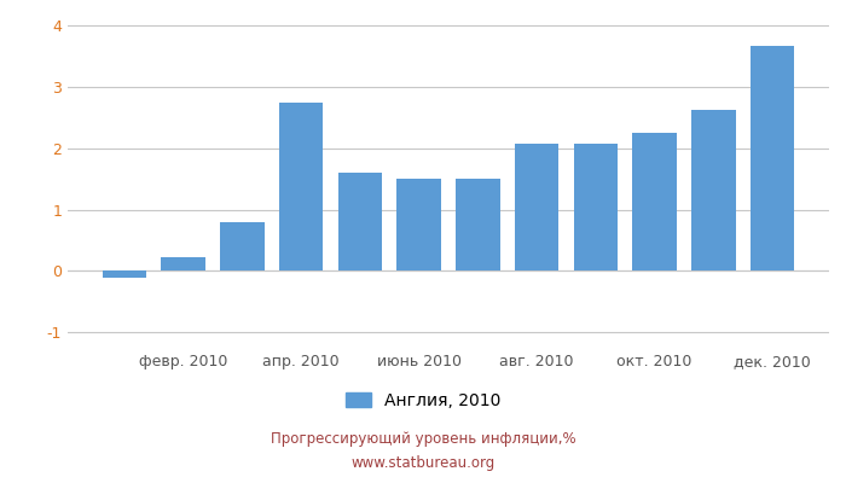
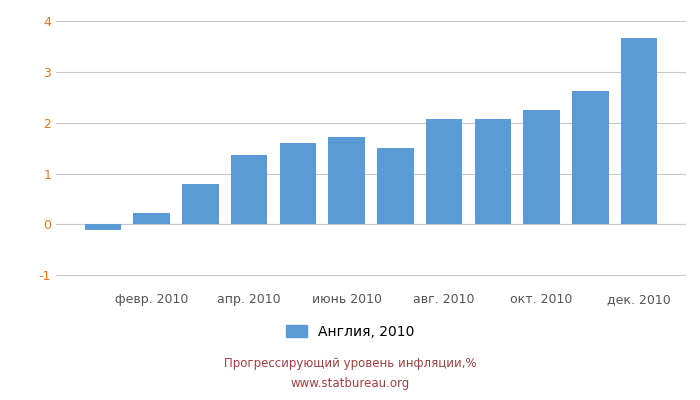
апр. 2010: 2.74 -> 1.37
июнь 2010: 1.50 -> 1.72
